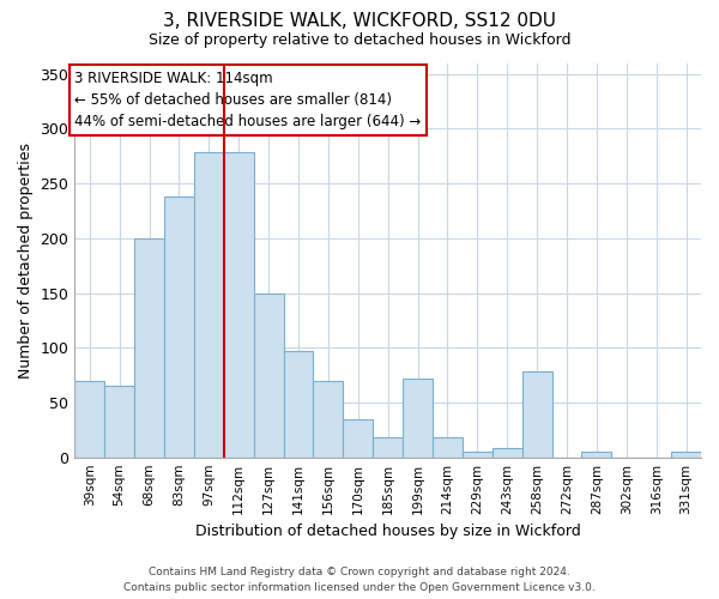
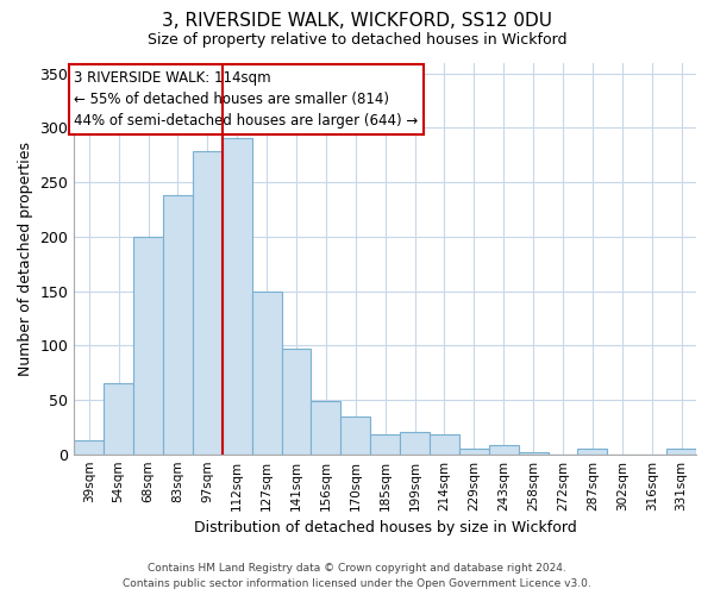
39sqm: 70 -> 13
112sqm: 278 -> 291
156sqm: 70 -> 49
199sqm: 72 -> 20
258sqm: 78 -> 2
